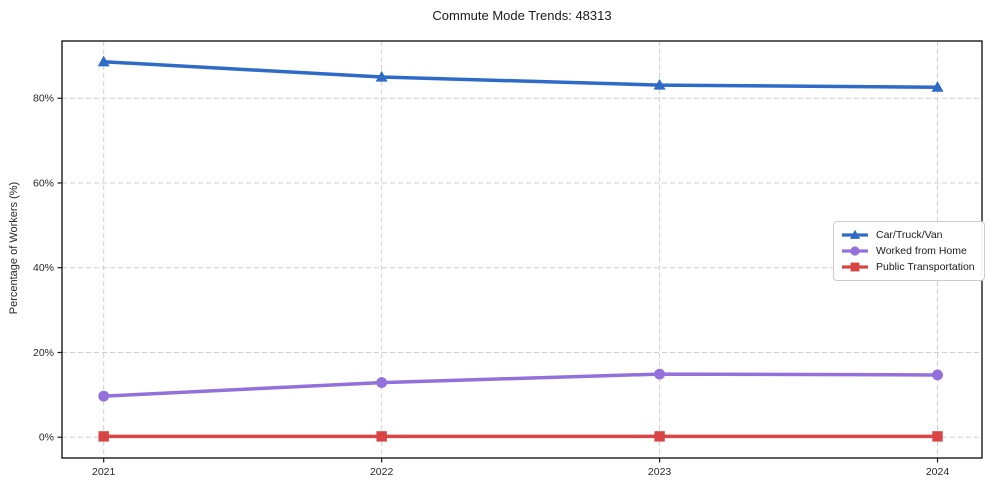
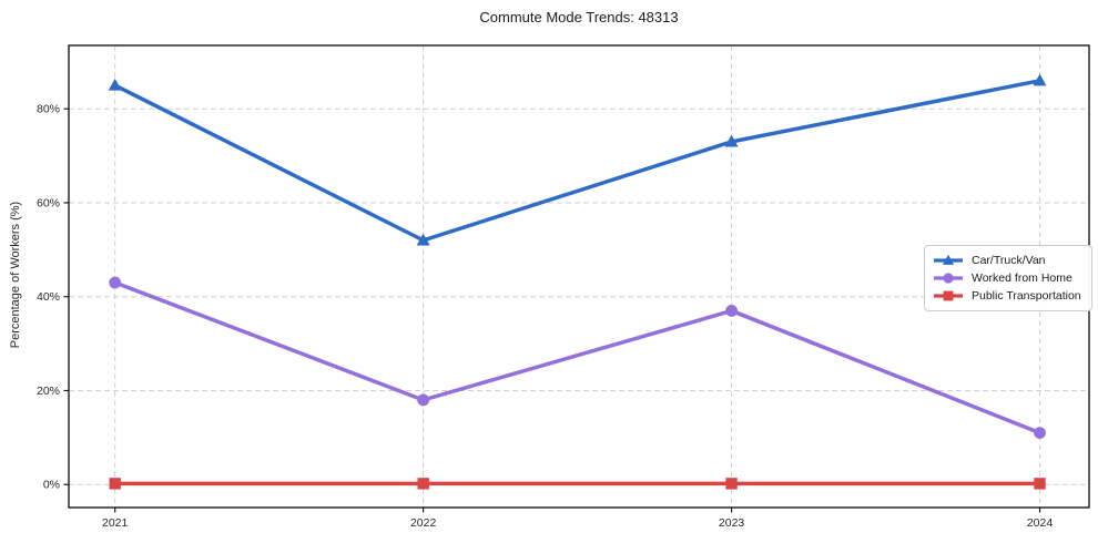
Car/Truck/Van/2021: 89% -> 85%
Worked from Home/2021: 10% -> 43%
Car/Truck/Van/2022: 85% -> 52%
Worked from Home/2022: 13% -> 18%
Car/Truck/Van/2023: 83% -> 73%
Worked from Home/2023: 15% -> 37%
Car/Truck/Van/2024: 83% -> 86%
Worked from Home/2024: 15% -> 11%
